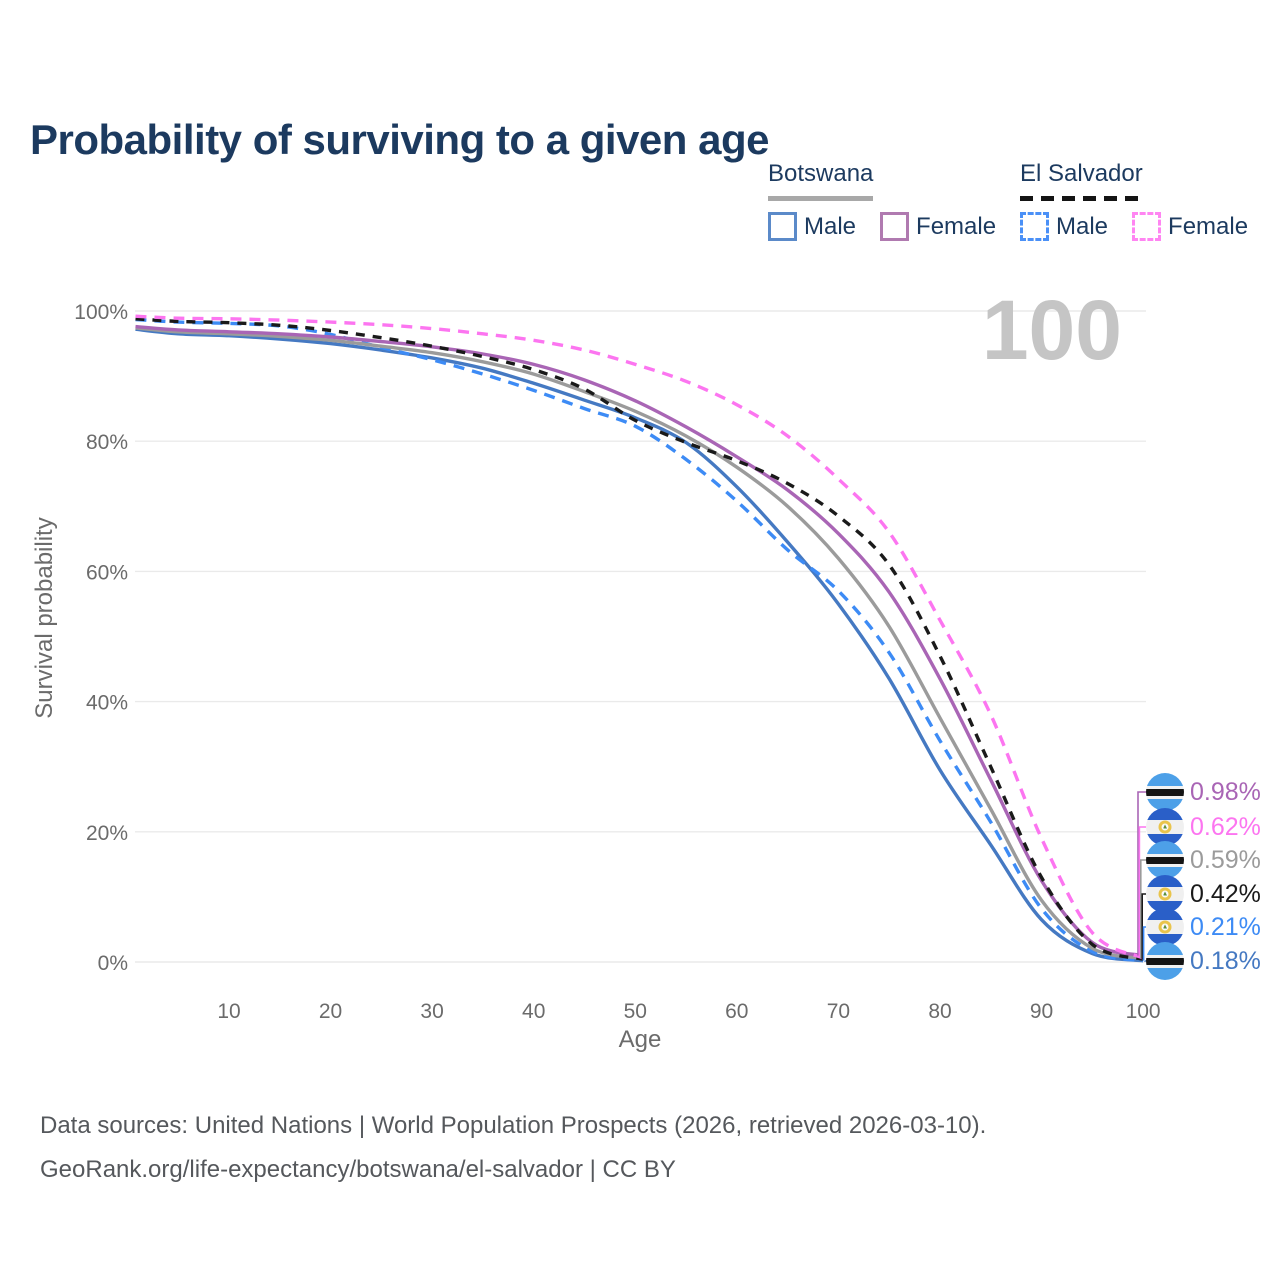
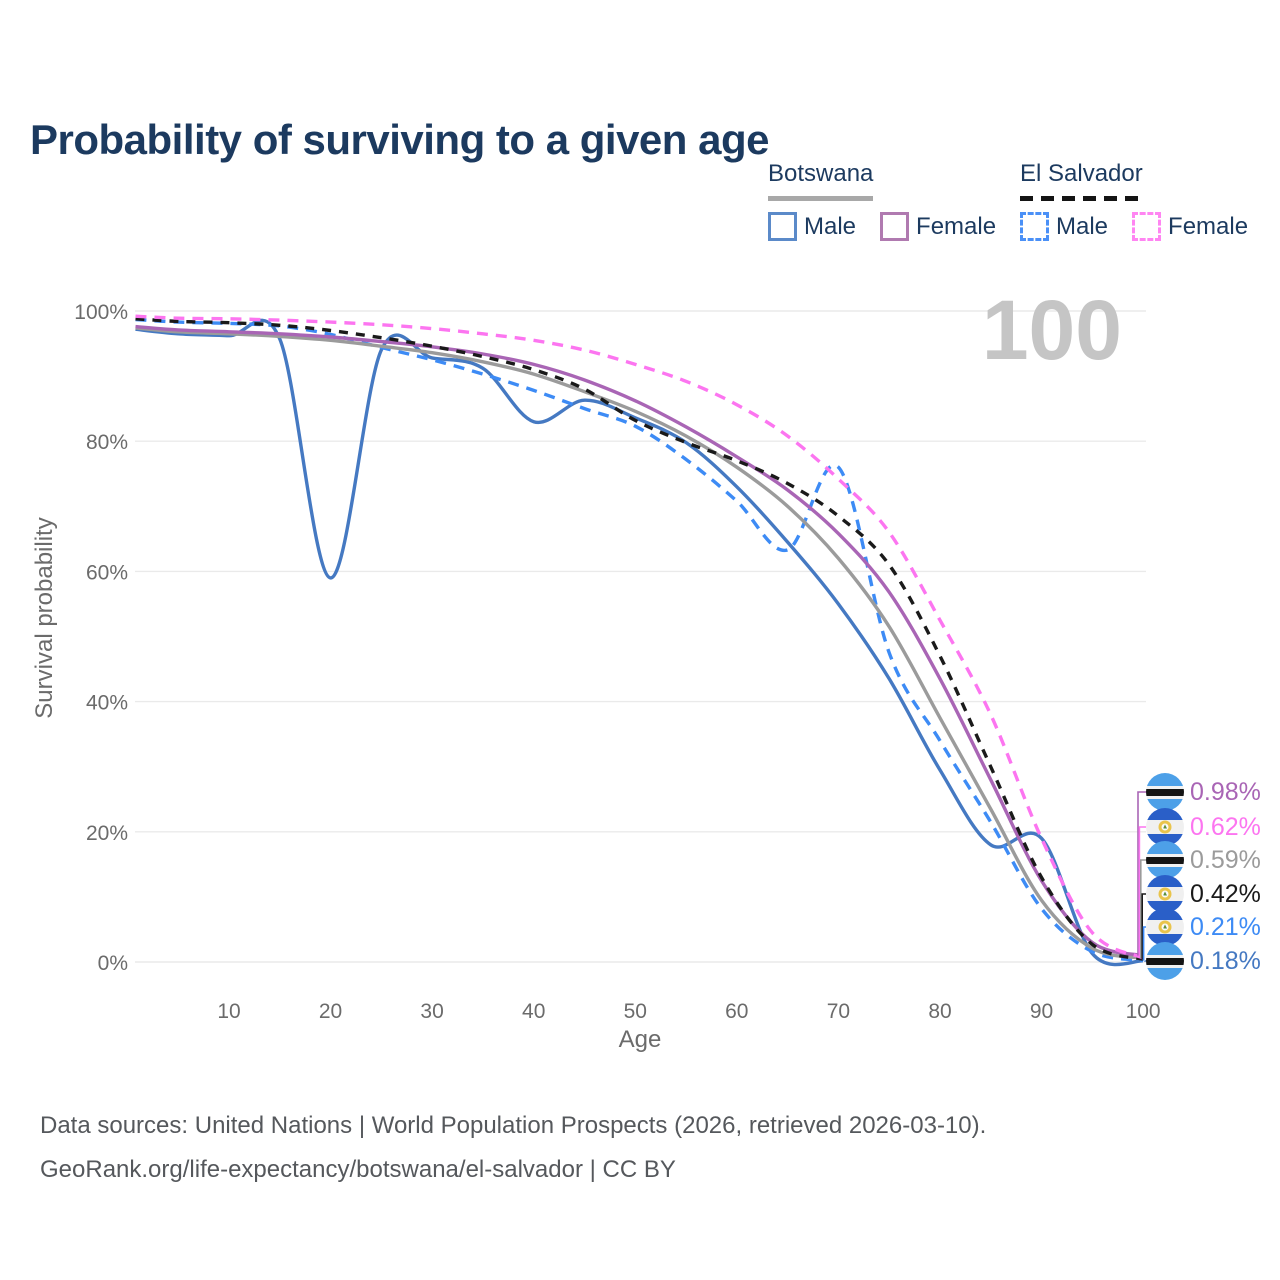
Botswana Male/20: 95% -> 59%
Botswana Male/40: 89% -> 83%
El Salvador Male/70: 57% -> 76%
Botswana Male/90: 6% -> 19%
